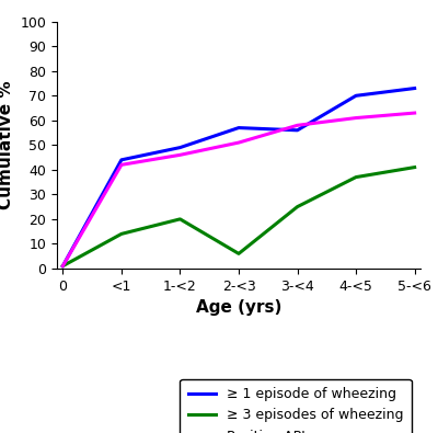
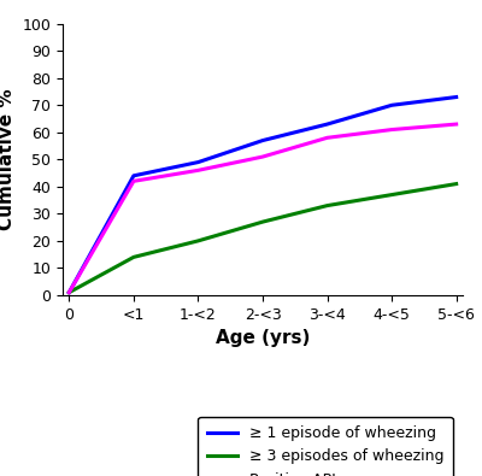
≥ 3 episodes of wheezing/2-<3: 6 -> 27
≥ 1 episode of wheezing/3-<4: 56 -> 63
≥ 3 episodes of wheezing/3-<4: 25 -> 33
